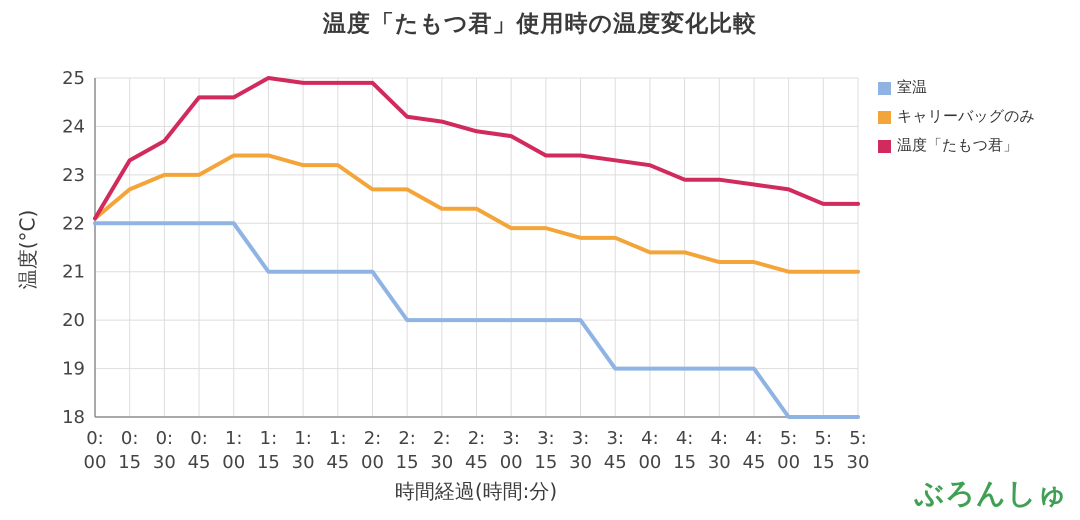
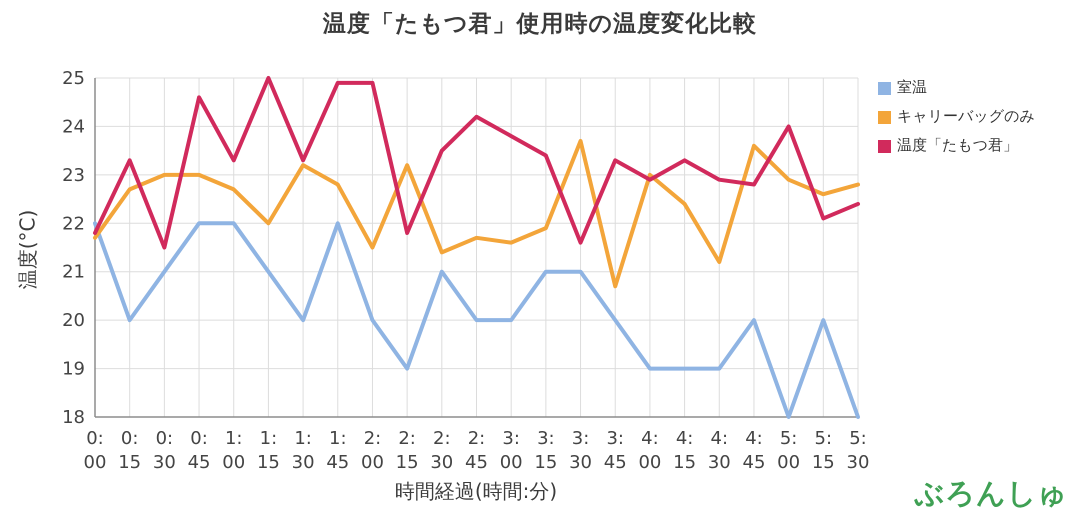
キャリーバッグのみ/0:00: 22.1 -> 21.7
温度「たもつ君」/0:00: 22.1 -> 21.8
室温/0:15: 22 -> 20
室温/0:30: 22 -> 21
温度「たもつ君」/0:30: 23.7 -> 21.5
キャリーバッグのみ/1:00: 23.4 -> 22.7
温度「たもつ君」/1:00: 24.6 -> 23.3
キャリーバッグのみ/1:15: 23.4 -> 22.0
室温/1:30: 21 -> 20
温度「たもつ君」/1:30: 24.9 -> 23.3
室温/1:45: 21 -> 22
キャリーバッグのみ/1:45: 23.2 -> 22.8
室温/2:00: 21 -> 20
キャリーバッグのみ/2:00: 22.7 -> 21.5
室温/2:15: 20 -> 19
キャリーバッグのみ/2:15: 22.7 -> 23.2
温度「たもつ君」/2:15: 24.2 -> 21.8
室温/2:30: 20 -> 21
キャリーバッグのみ/2:30: 22.3 -> 21.4
温度「たもつ君」/2:30: 24.1 -> 23.5
キャリーバッグのみ/2:45: 22.3 -> 21.7
温度「たもつ君」/2:45: 23.9 -> 24.2
キャリーバッグのみ/3:00: 21.9 -> 21.6
室温/3:15: 20 -> 21
室温/3:30: 20 -> 21
キャリーバッグのみ/3:30: 21.7 -> 23.7
温度「たもつ君」/3:30: 23.4 -> 21.6
室温/3:45: 19 -> 20
キャリーバッグのみ/3:45: 21.7 -> 20.7
キャリーバッグのみ/4:00: 21.4 -> 23.0
温度「たもつ君」/4:00: 23.2 -> 22.9
キャリーバッグのみ/4:15: 21.4 -> 22.4
温度「たもつ君」/4:15: 22.9 -> 23.3
室温/4:45: 19 -> 20
キャリーバッグのみ/4:45: 21.2 -> 23.6
キャリーバッグのみ/5:00: 21.0 -> 22.9
温度「たもつ君」/5:00: 22.7 -> 24.0
室温/5:15: 18 -> 20
キャリーバッグのみ/5:15: 21.0 -> 22.6
温度「たもつ君」/5:15: 22.4 -> 22.1
キャリーバッグのみ/5:30: 21.0 -> 22.8
